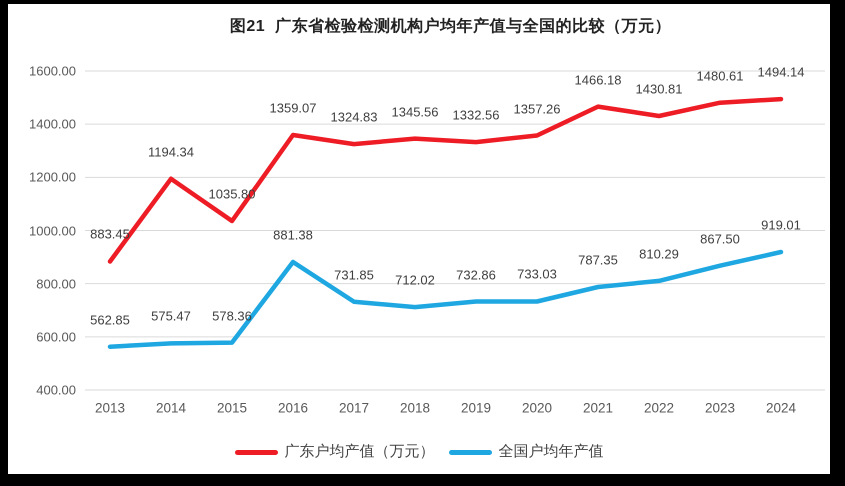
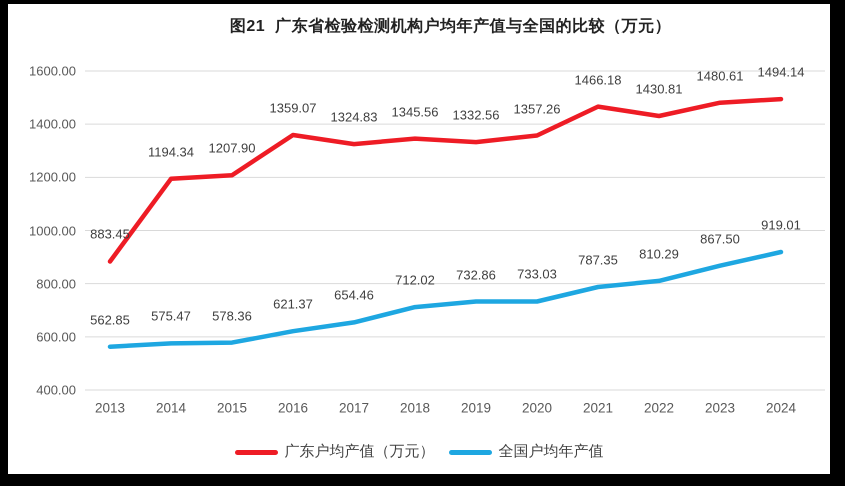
广东户均产值（万元）/2015: 1035.80 -> 1207.90
全国户均年产值/2016: 881.38 -> 621.37
全国户均年产值/2017: 731.85 -> 654.46
